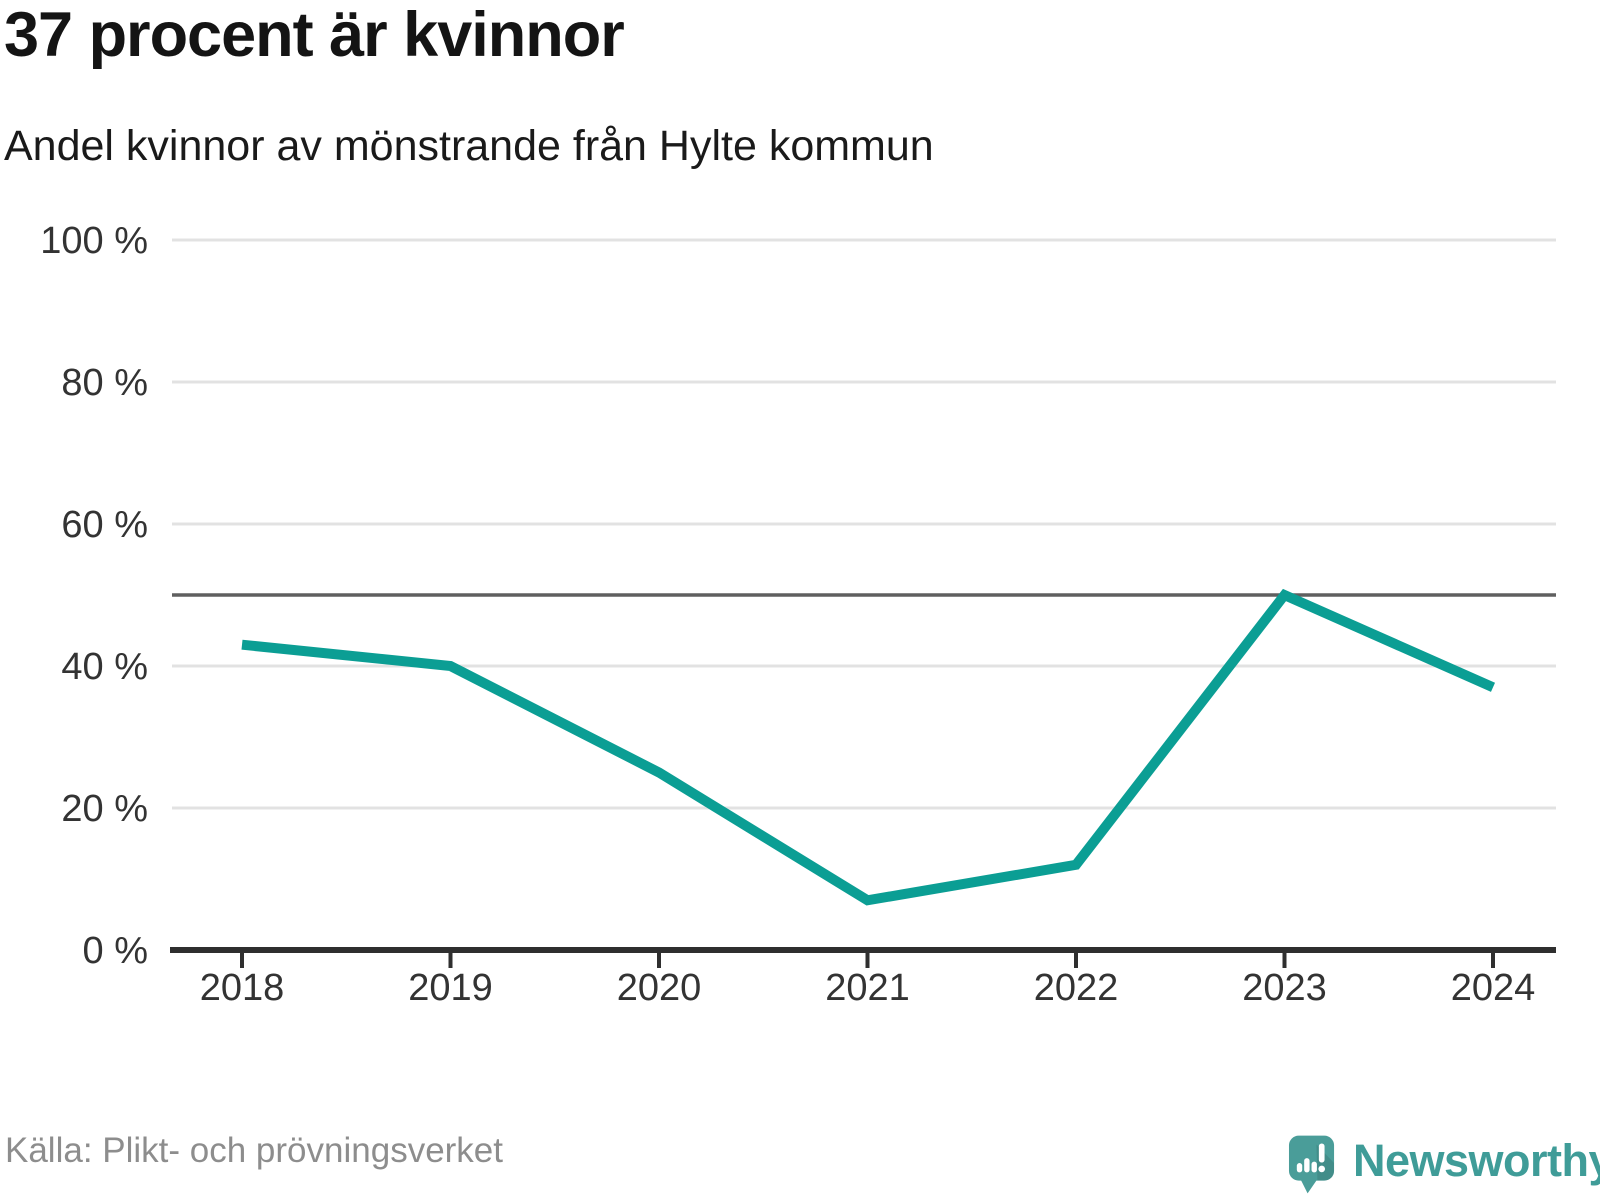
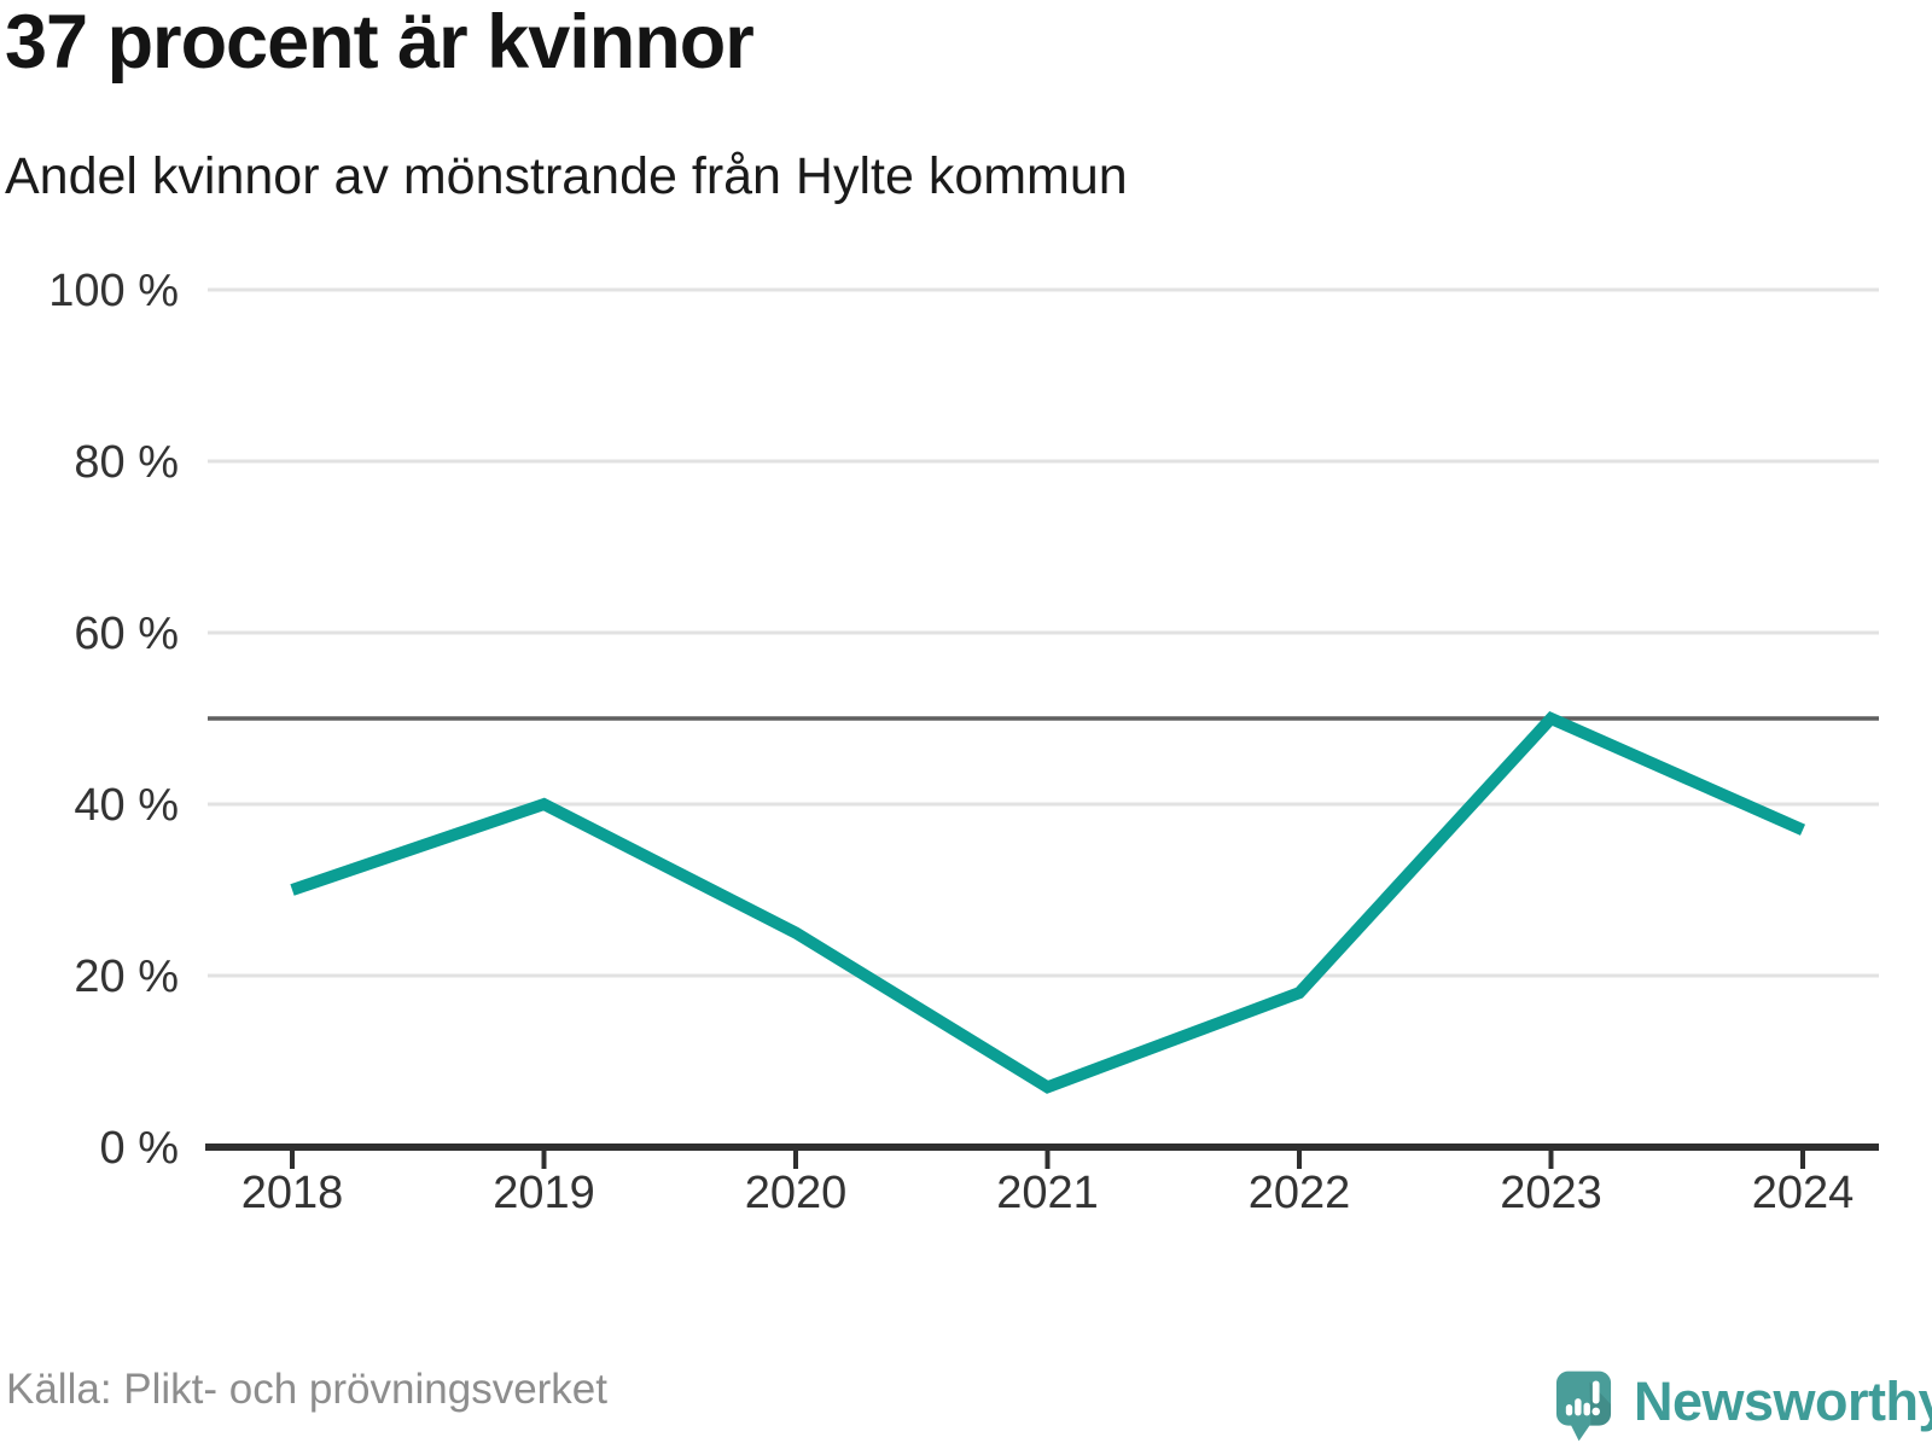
2018: 43% -> 30%
2022: 12% -> 18%
